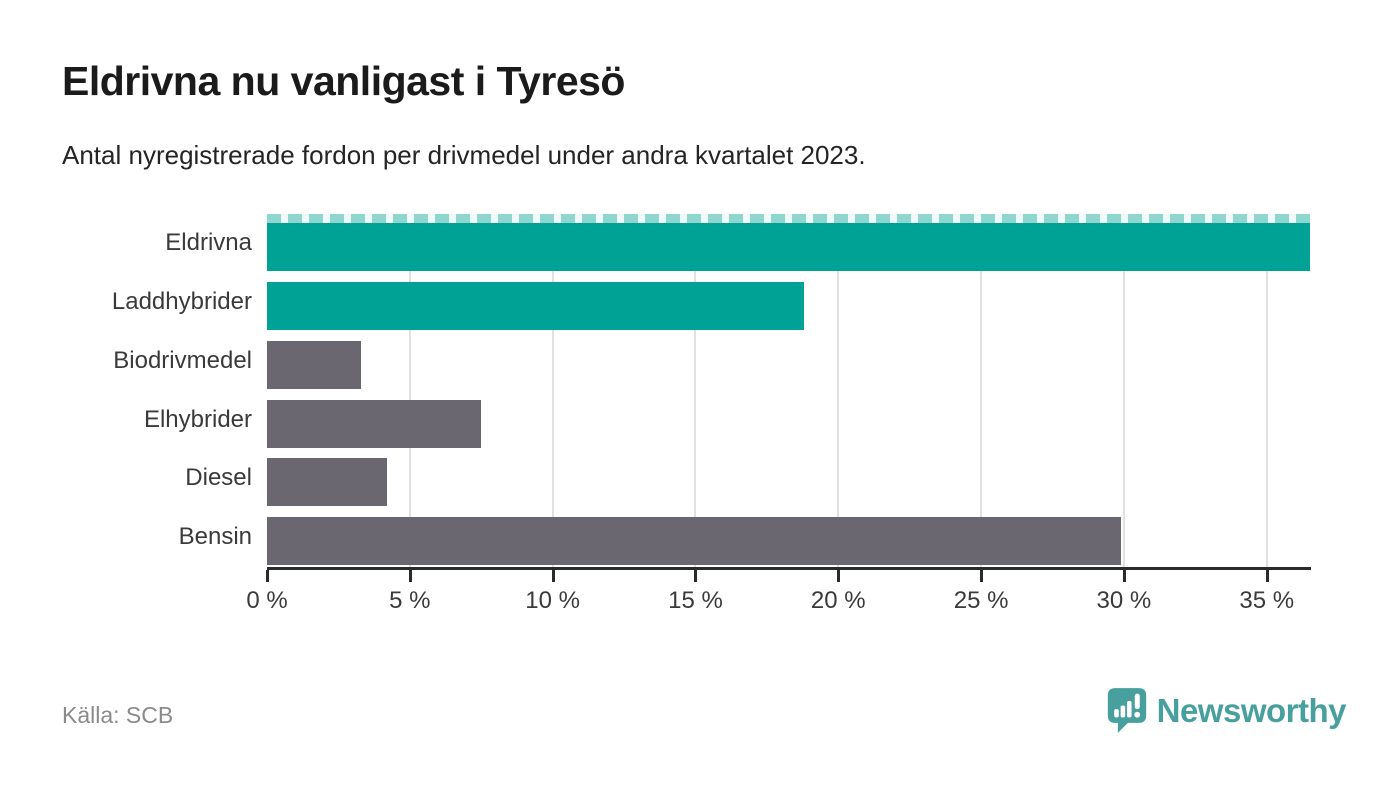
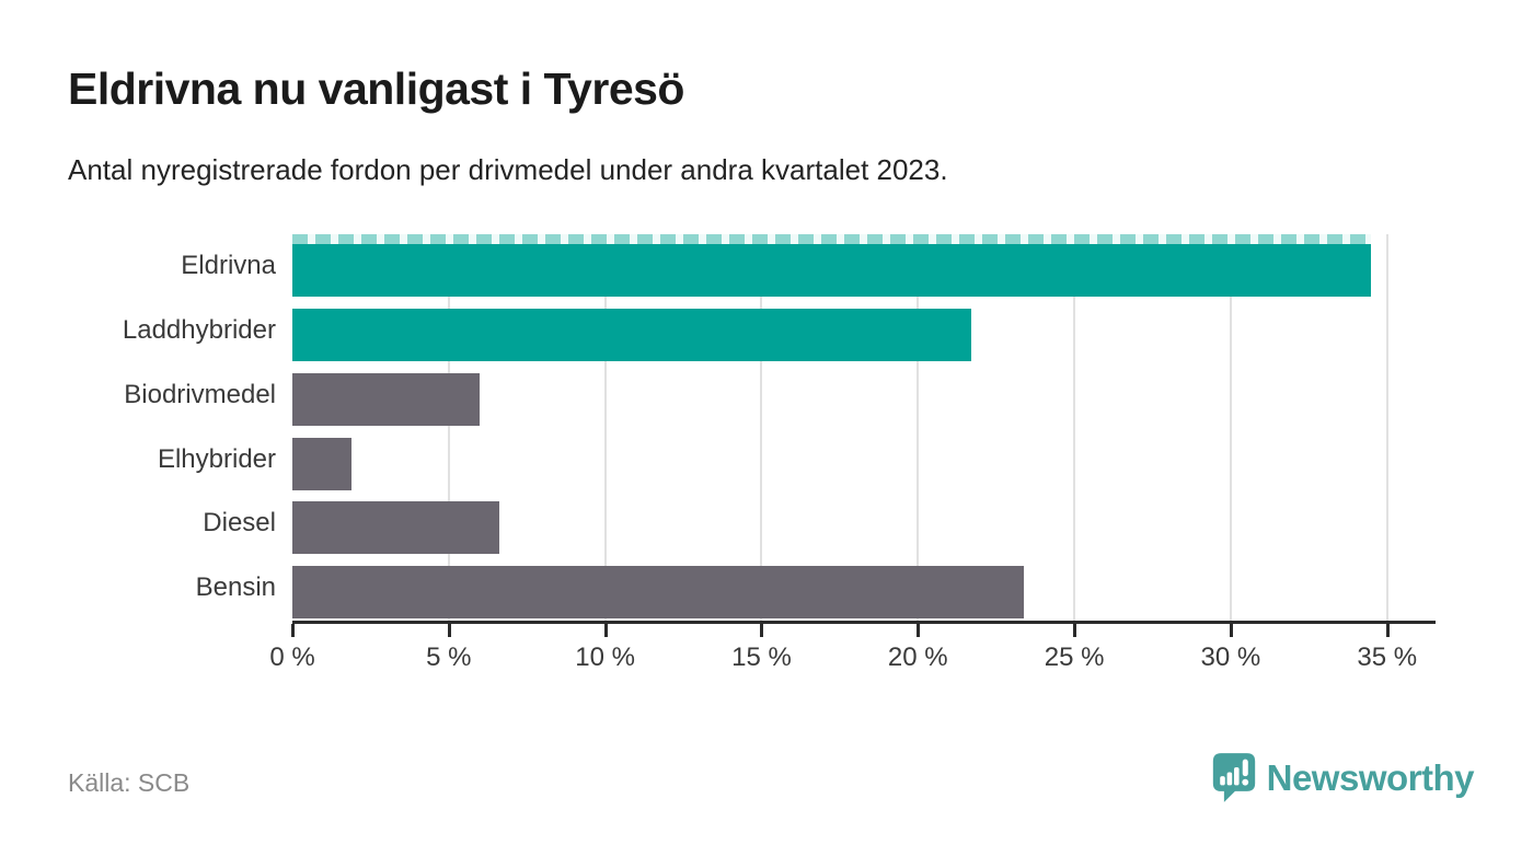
Eldrivna: 36.5% -> 34.5%
Laddhybrider: 18.8% -> 21.7%
Biodrivmedel: 3.3% -> 6.0%
Elhybrider: 7.5% -> 1.9%
Diesel: 4.2% -> 6.6%
Bensin: 29.9% -> 23.4%
